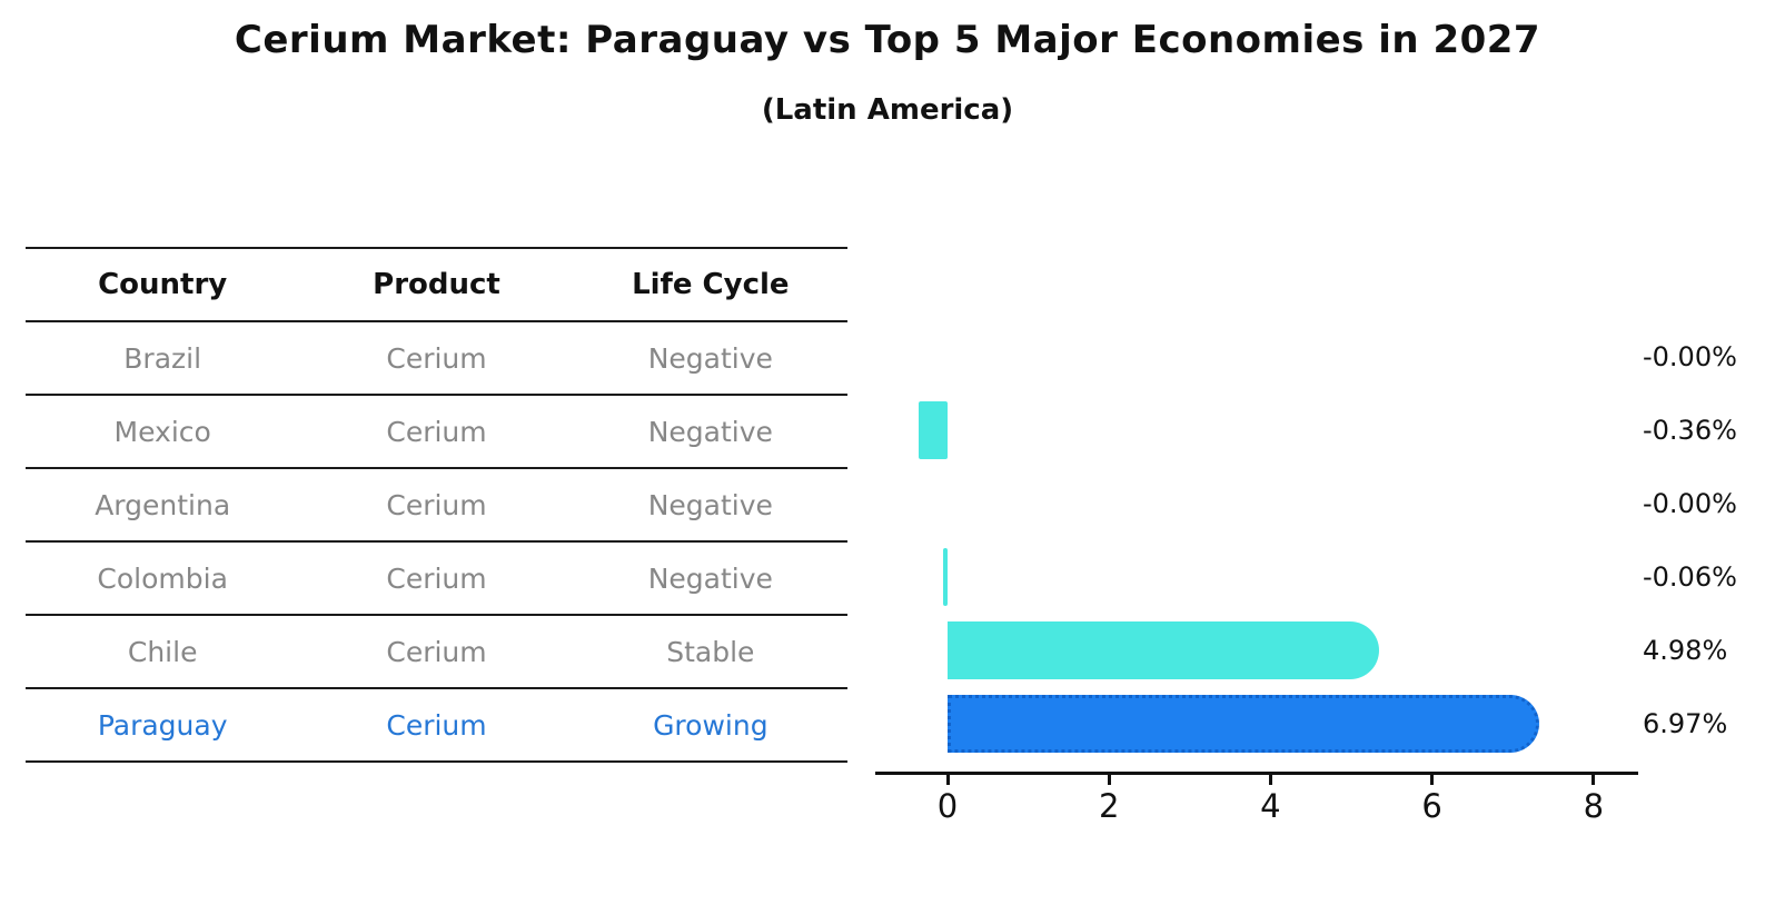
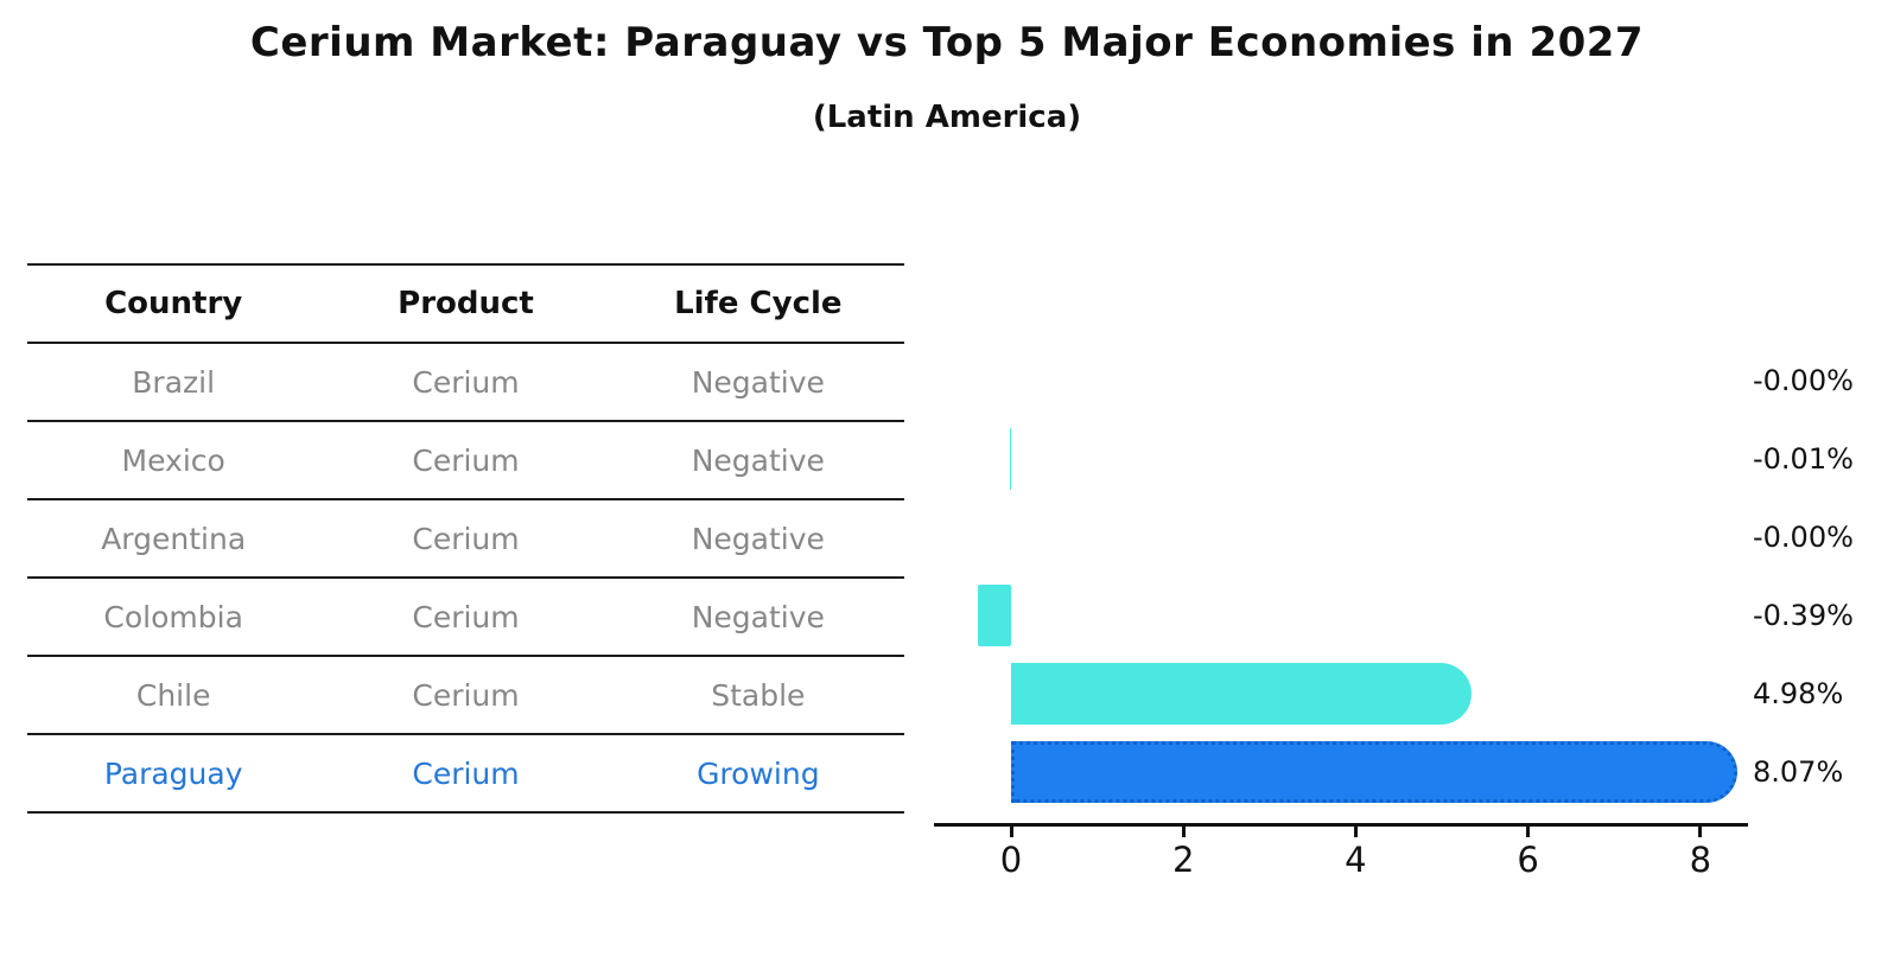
Mexico: -0.36% -> -0.01%
Colombia: -0.06% -> -0.39%
Paraguay: 6.97% -> 8.07%
